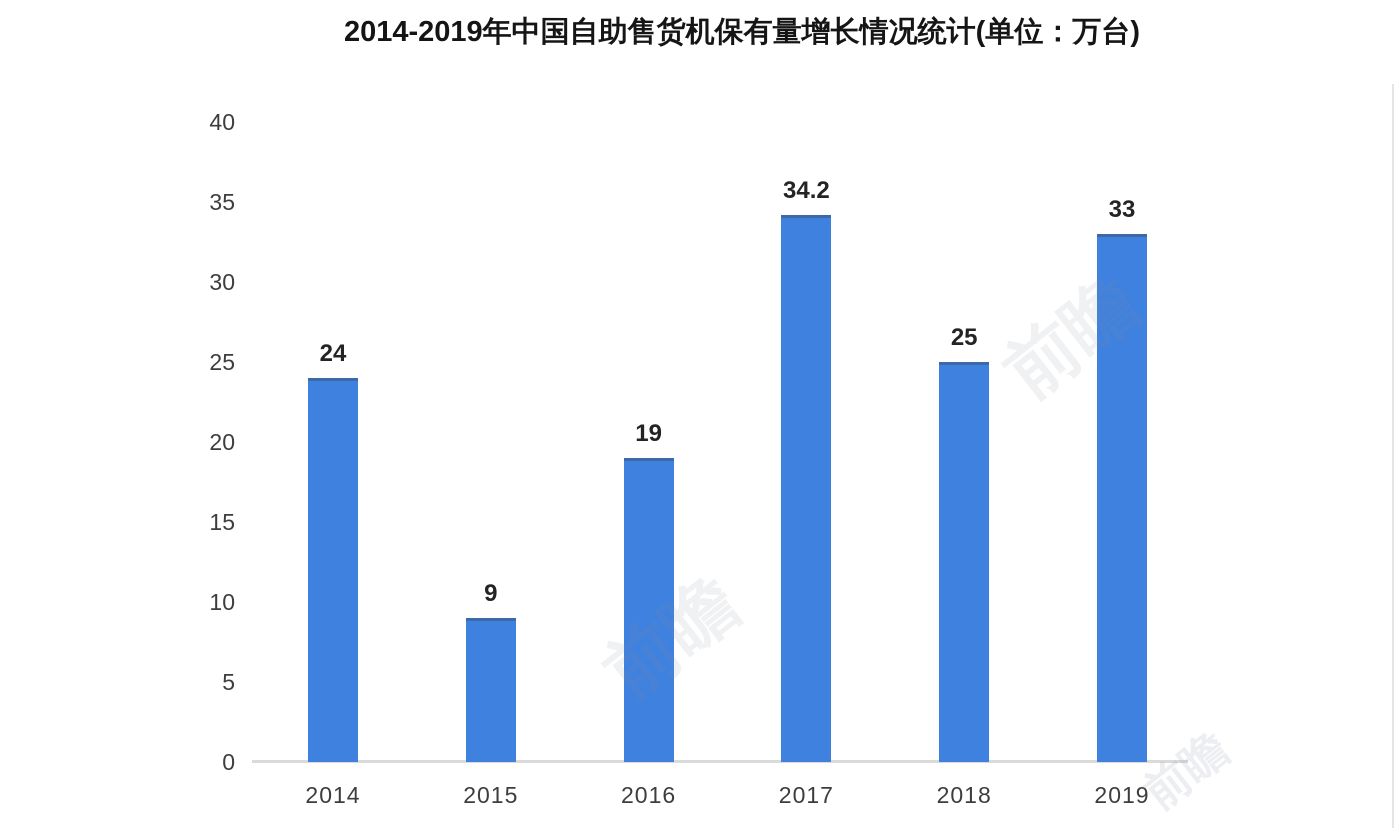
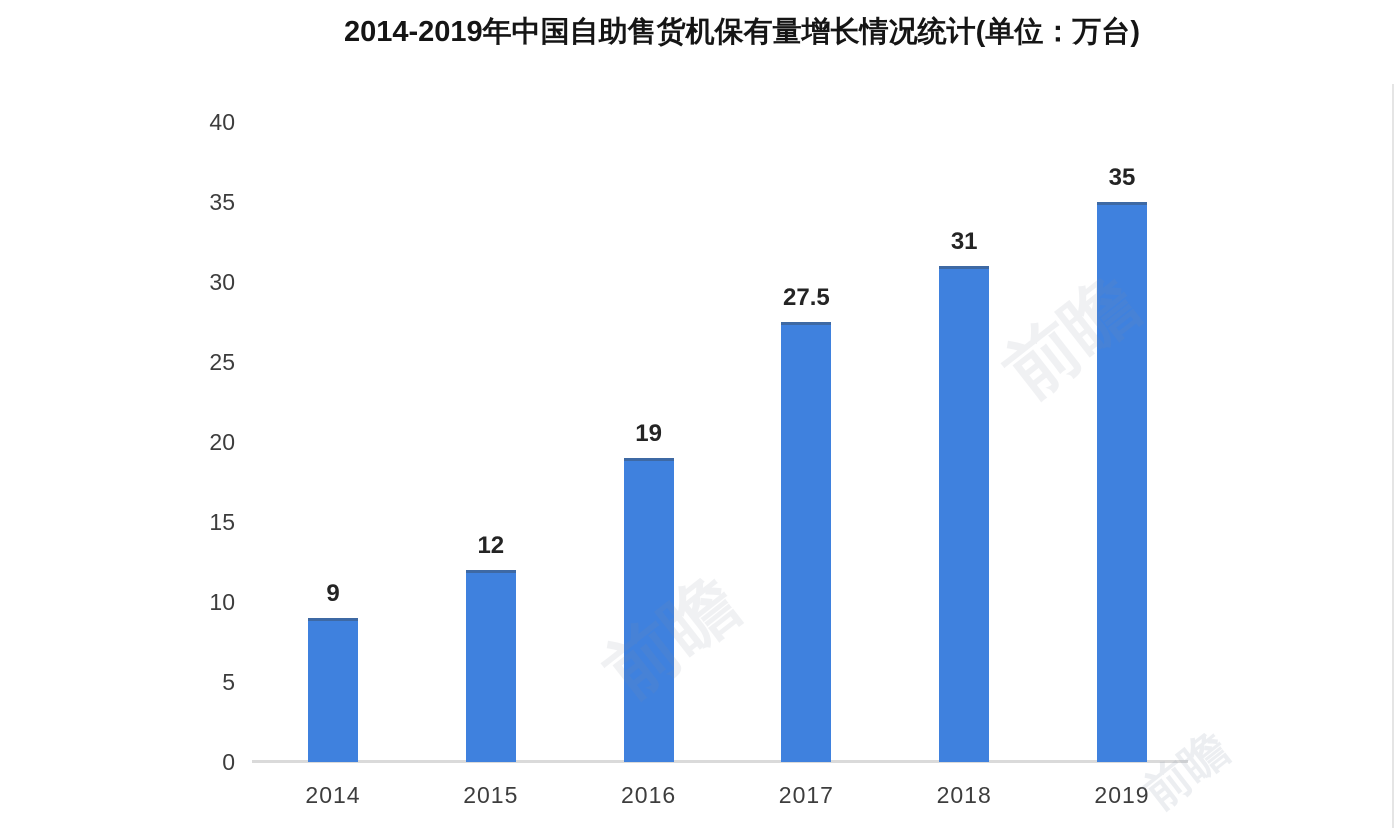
2014: 24 -> 9
2015: 9 -> 12
2017: 34.2 -> 27.5
2018: 25 -> 31
2019: 33 -> 35
